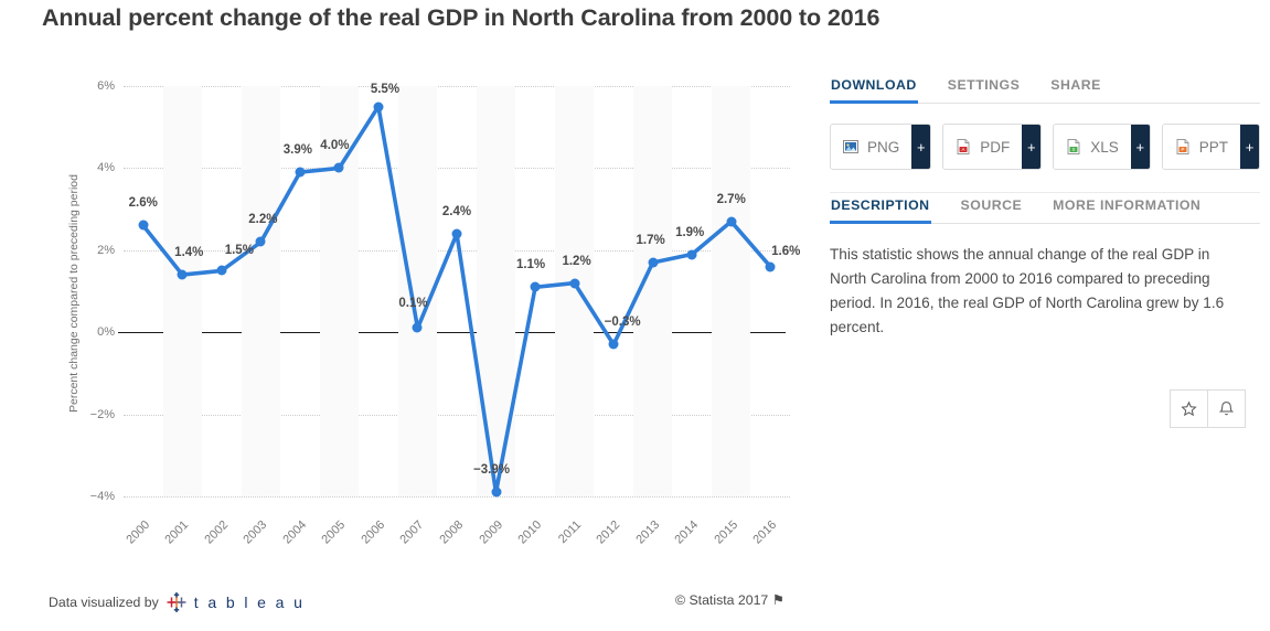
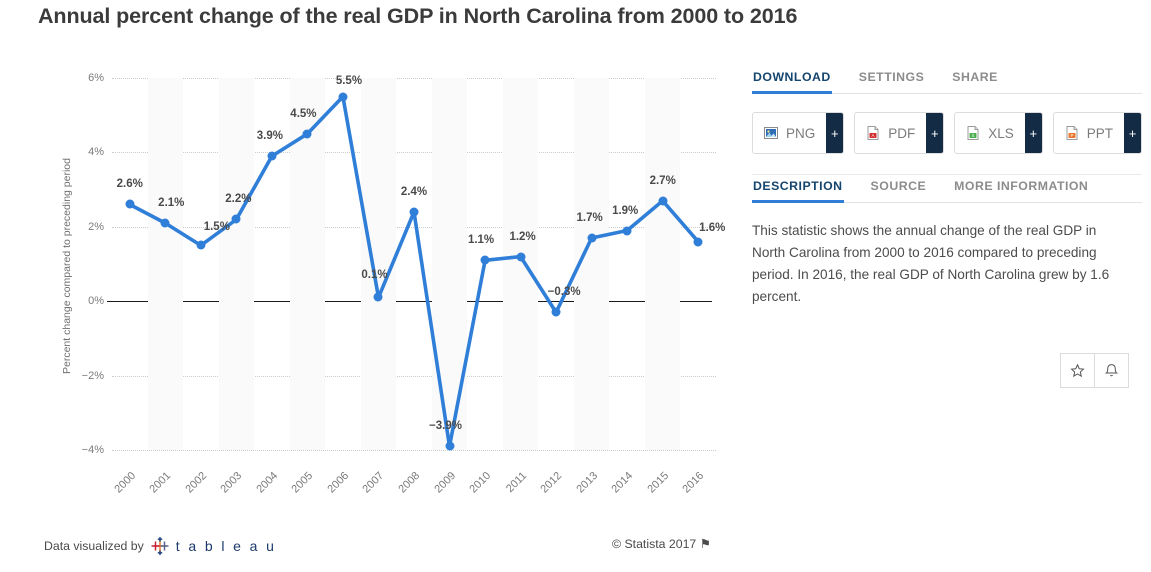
2001: 1.4% -> 2.1%
2005: 4.0% -> 4.5%
